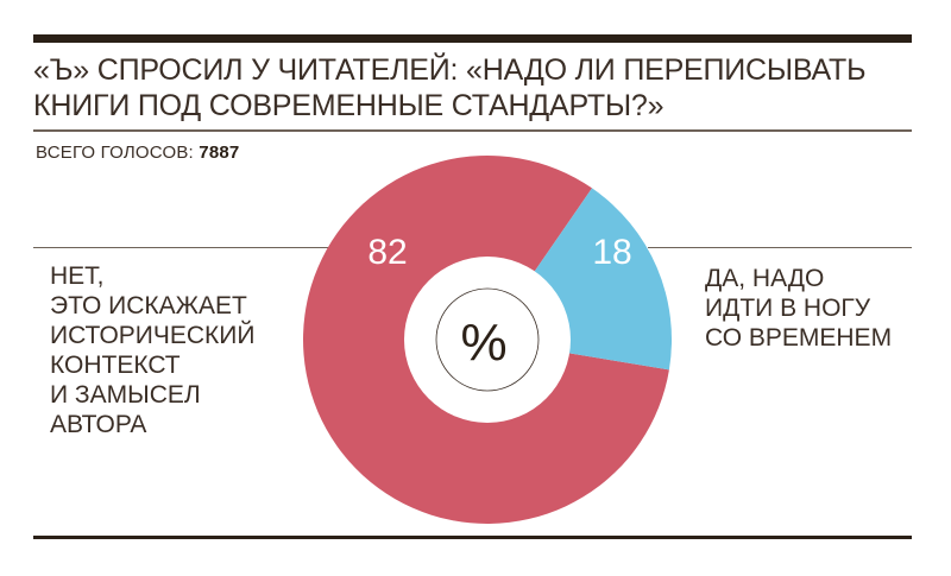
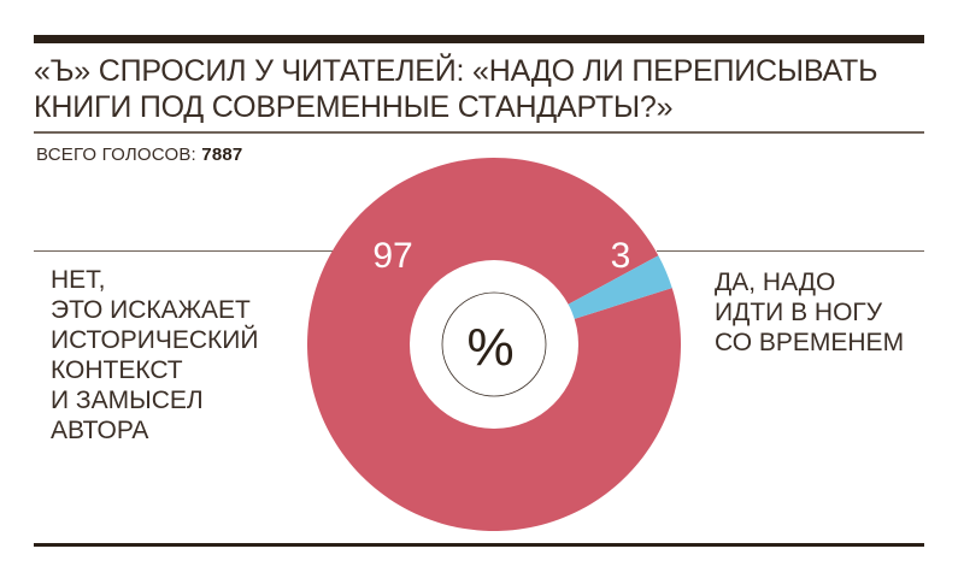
НЕТ, ЭТО ИСКАЖАЕТ ИСТОРИЧЕСКИЙ КОНТЕКСТ И ЗАМЫСЕЛ АВТОРА: 82 -> 97
ДА, НАДО ИДТИ В НОГУ СО ВРЕМЕНЕМ: 18 -> 3
